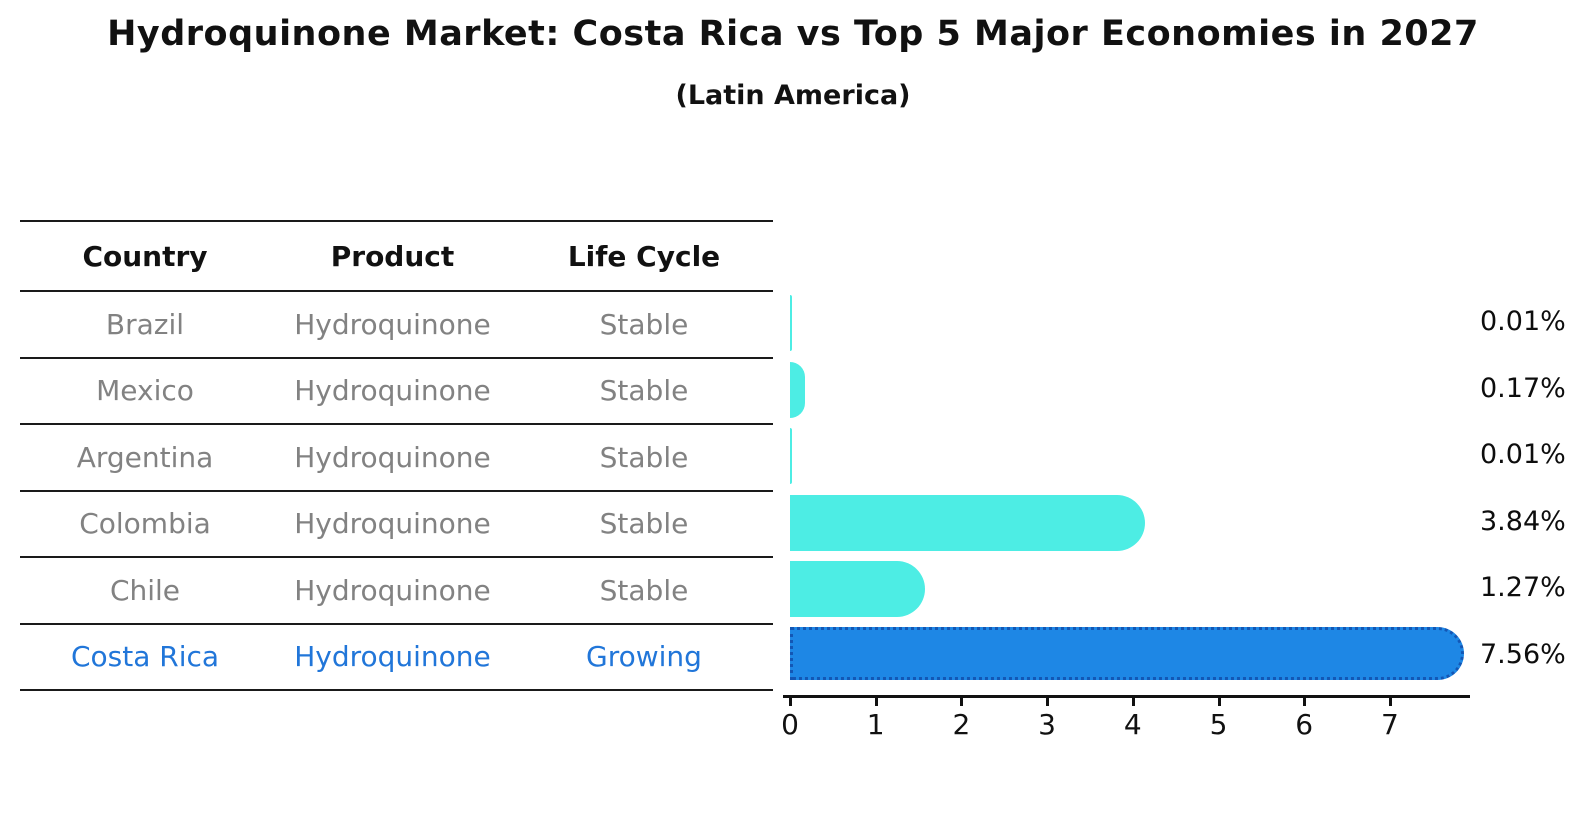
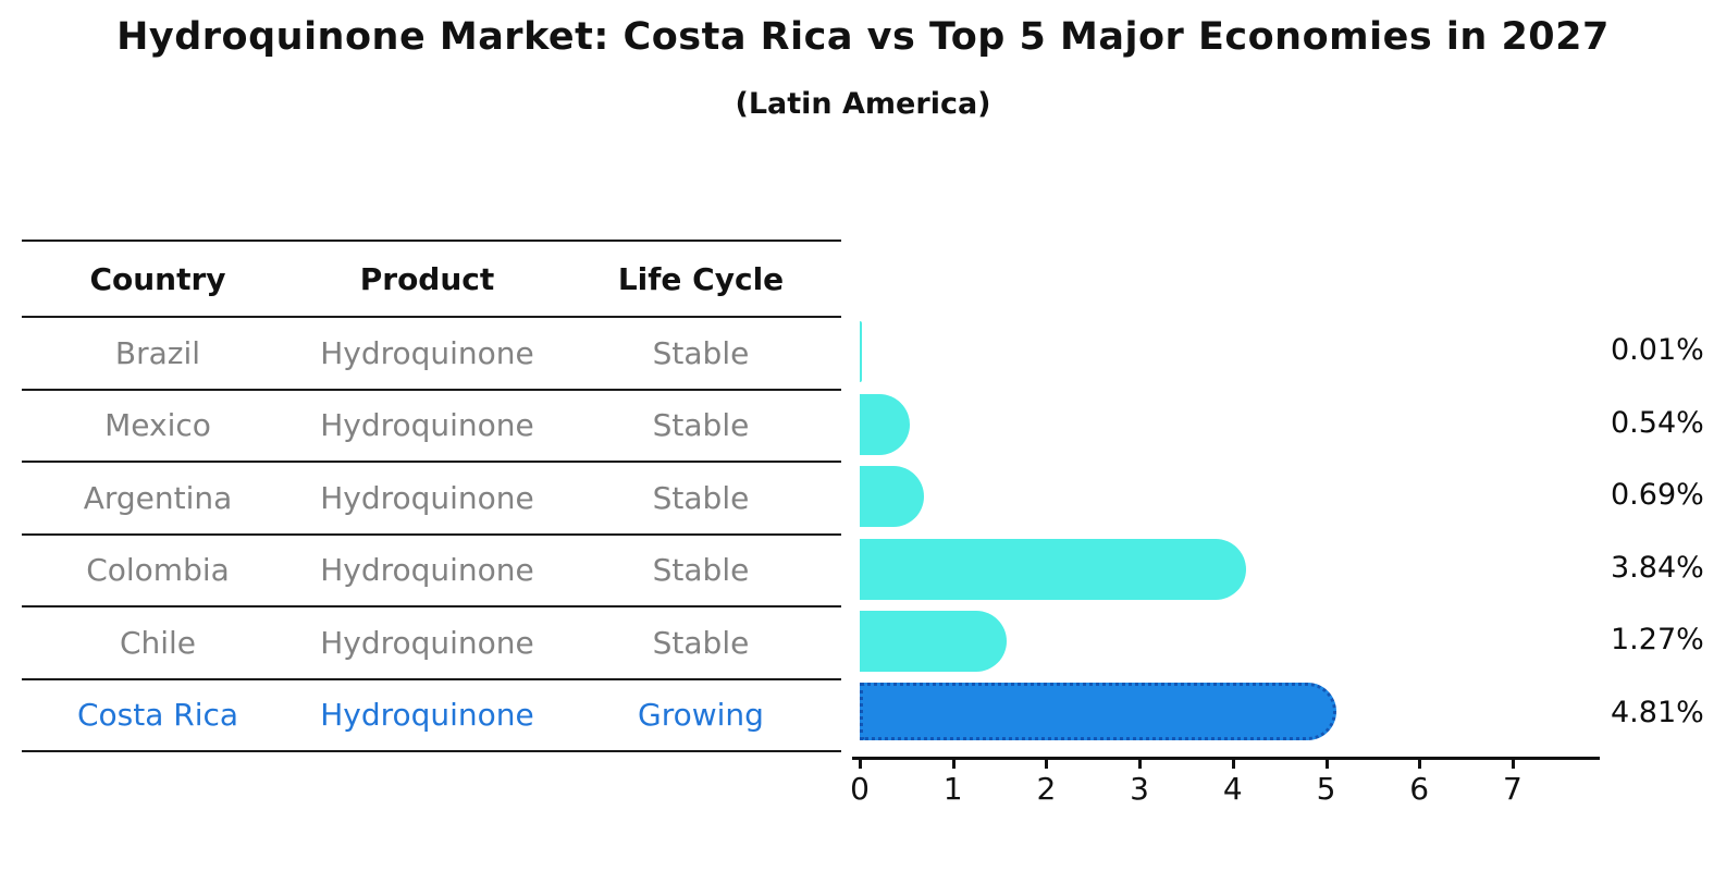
Mexico: 0.17% -> 0.54%
Argentina: 0.01% -> 0.69%
Costa Rica: 7.56% -> 4.81%
